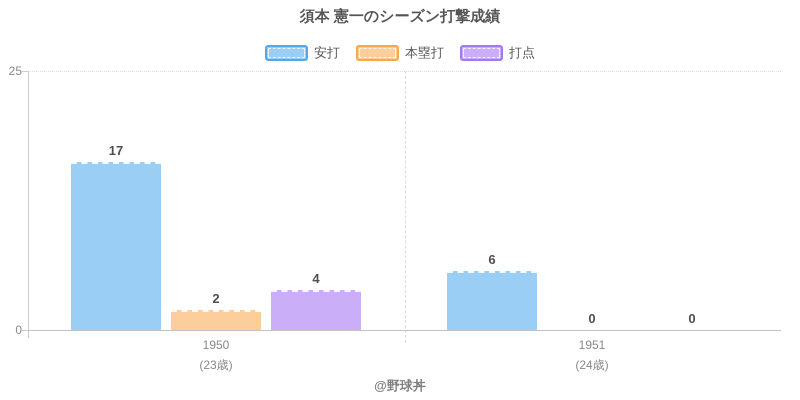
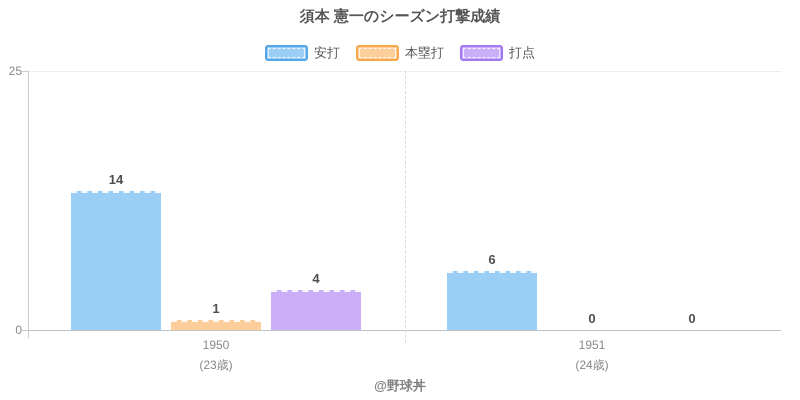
安打/1950: 17 -> 14
本塁打/1950: 2 -> 1
